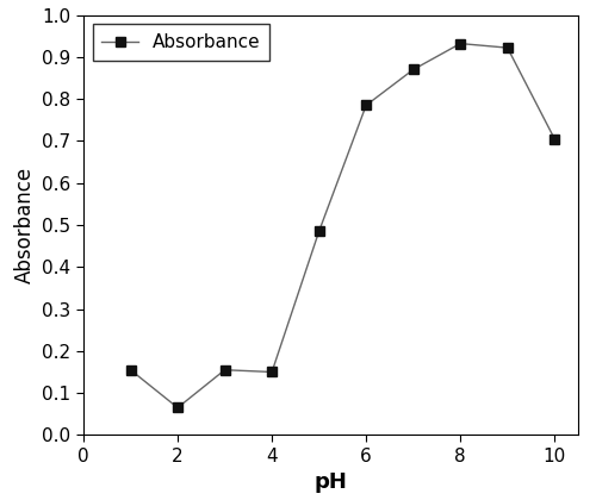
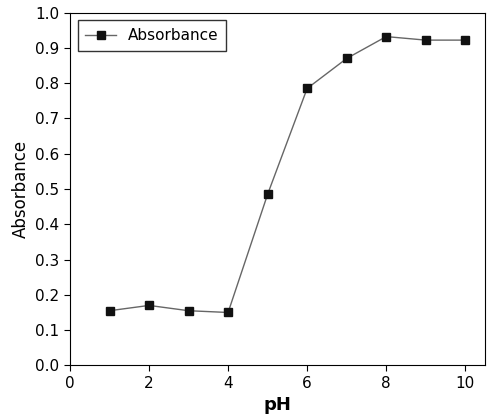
2: 0.065 -> 0.170
10: 0.705 -> 0.922
